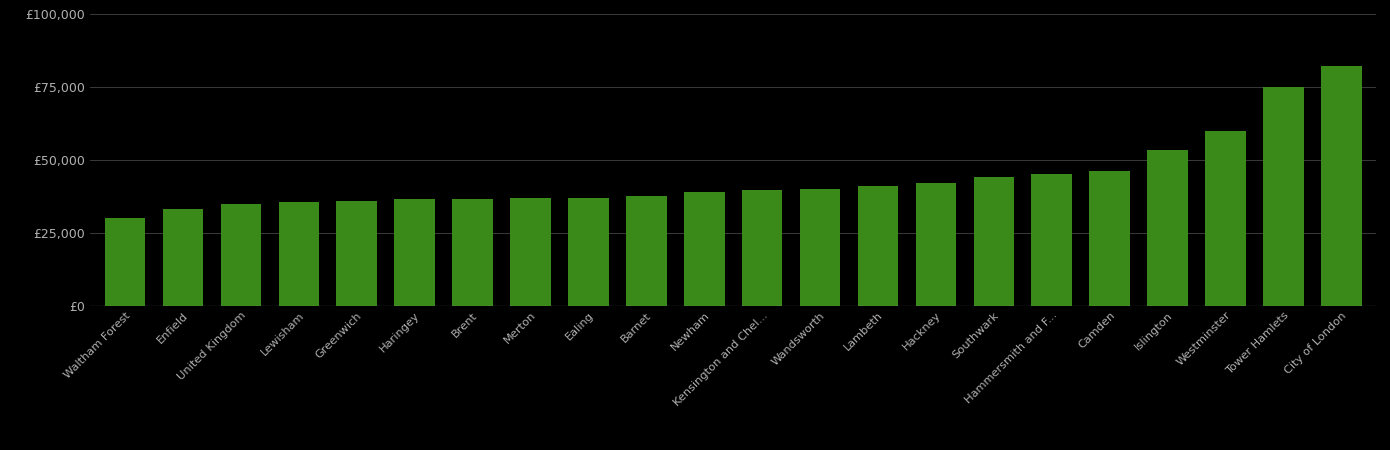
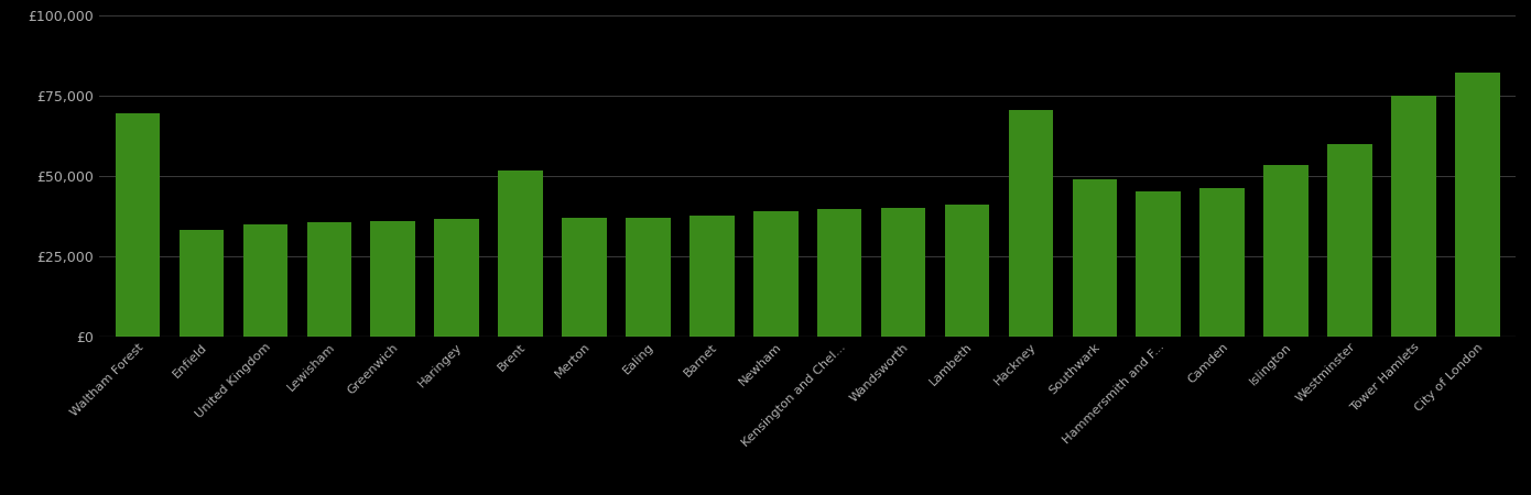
Waltham Forest: £30,000 -> £69,500
Brent: £36,700 -> £51,500
Hackney: £42,000 -> £70,500
Southwark: £44,000 -> £49,000
